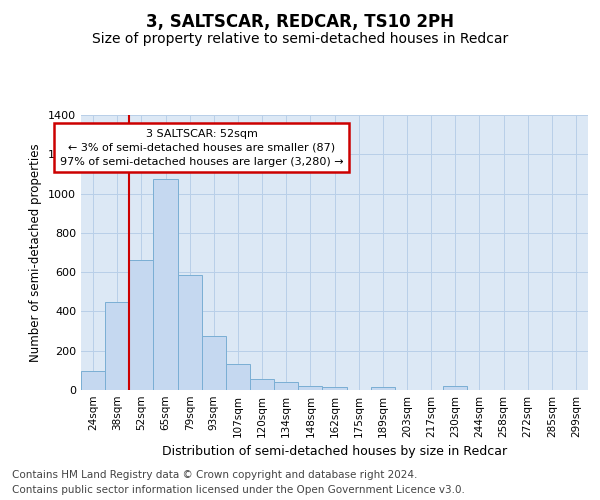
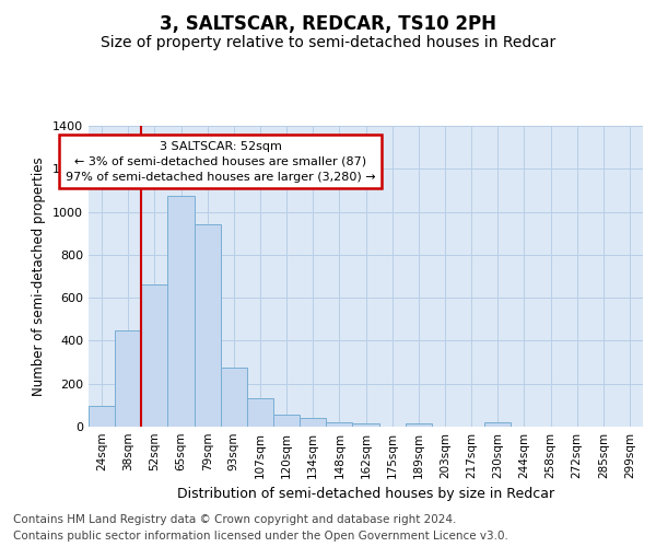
79sqm: 580 -> 940
